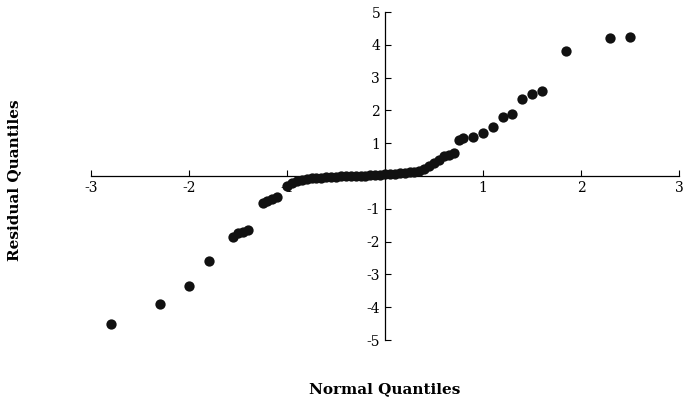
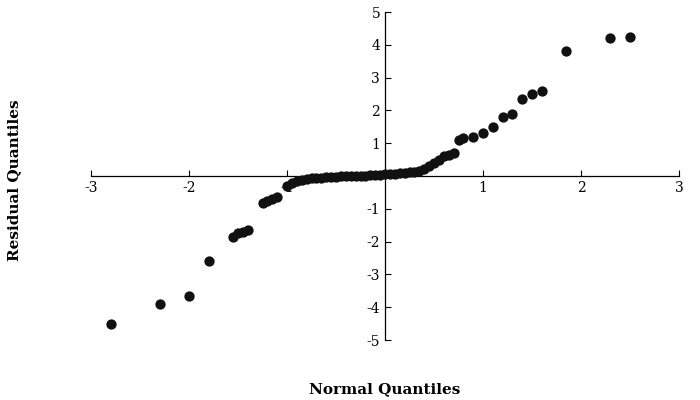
-2: -3.35 -> -3.65
